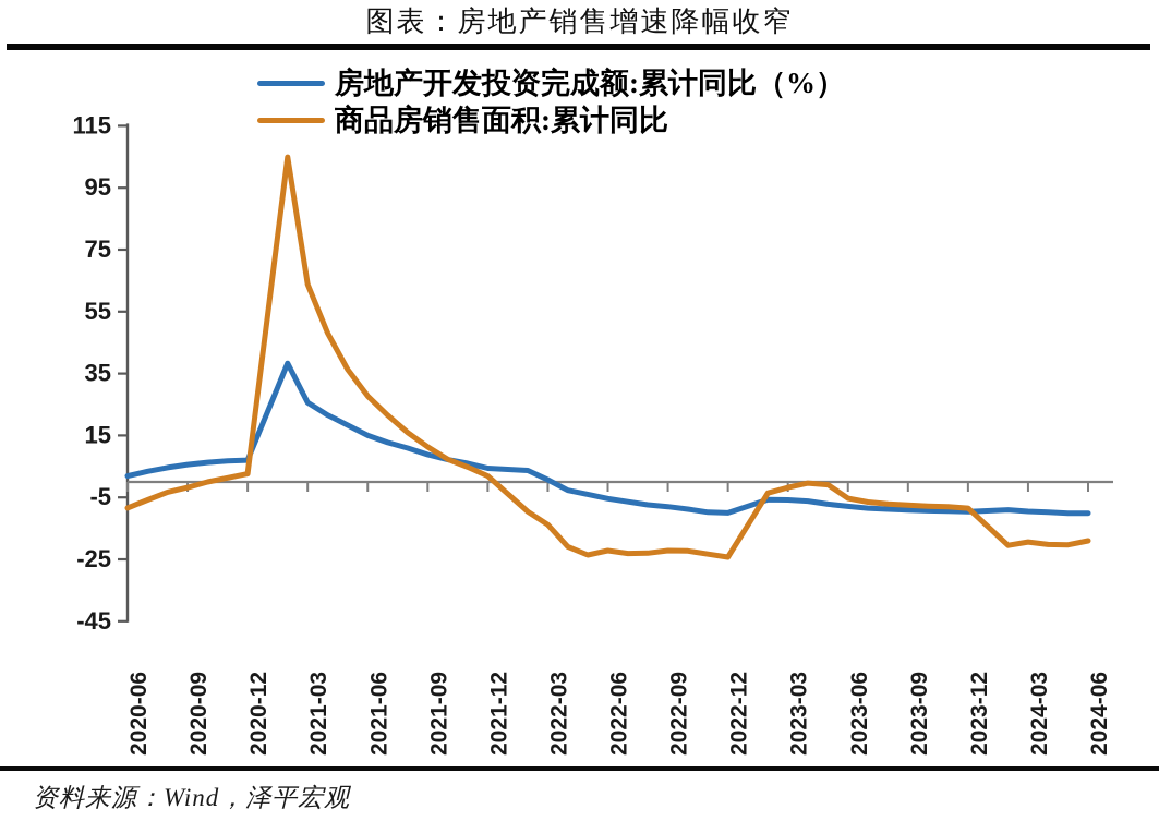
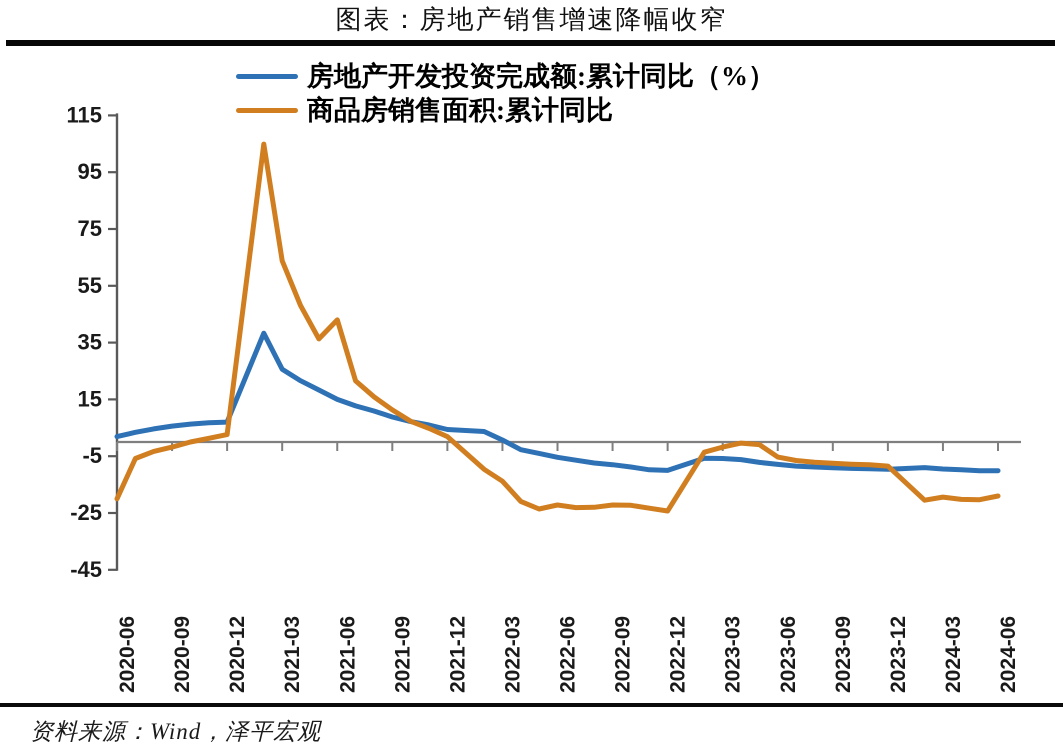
商品房销售面积:累计同比/2020-06: -8 -> -20
商品房销售面积:累计同比/2021-06: 28 -> 43
